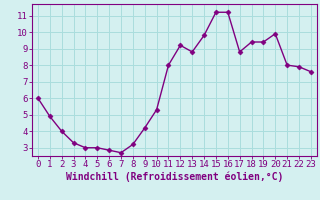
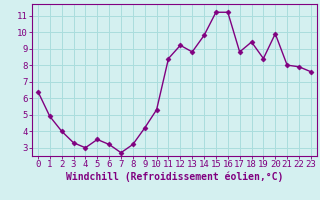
0: 6.0 -> 6.4
5: 3.0 -> 3.5
6: 2.9 -> 3.2
11: 8.0 -> 8.4
19: 9.4 -> 8.4
